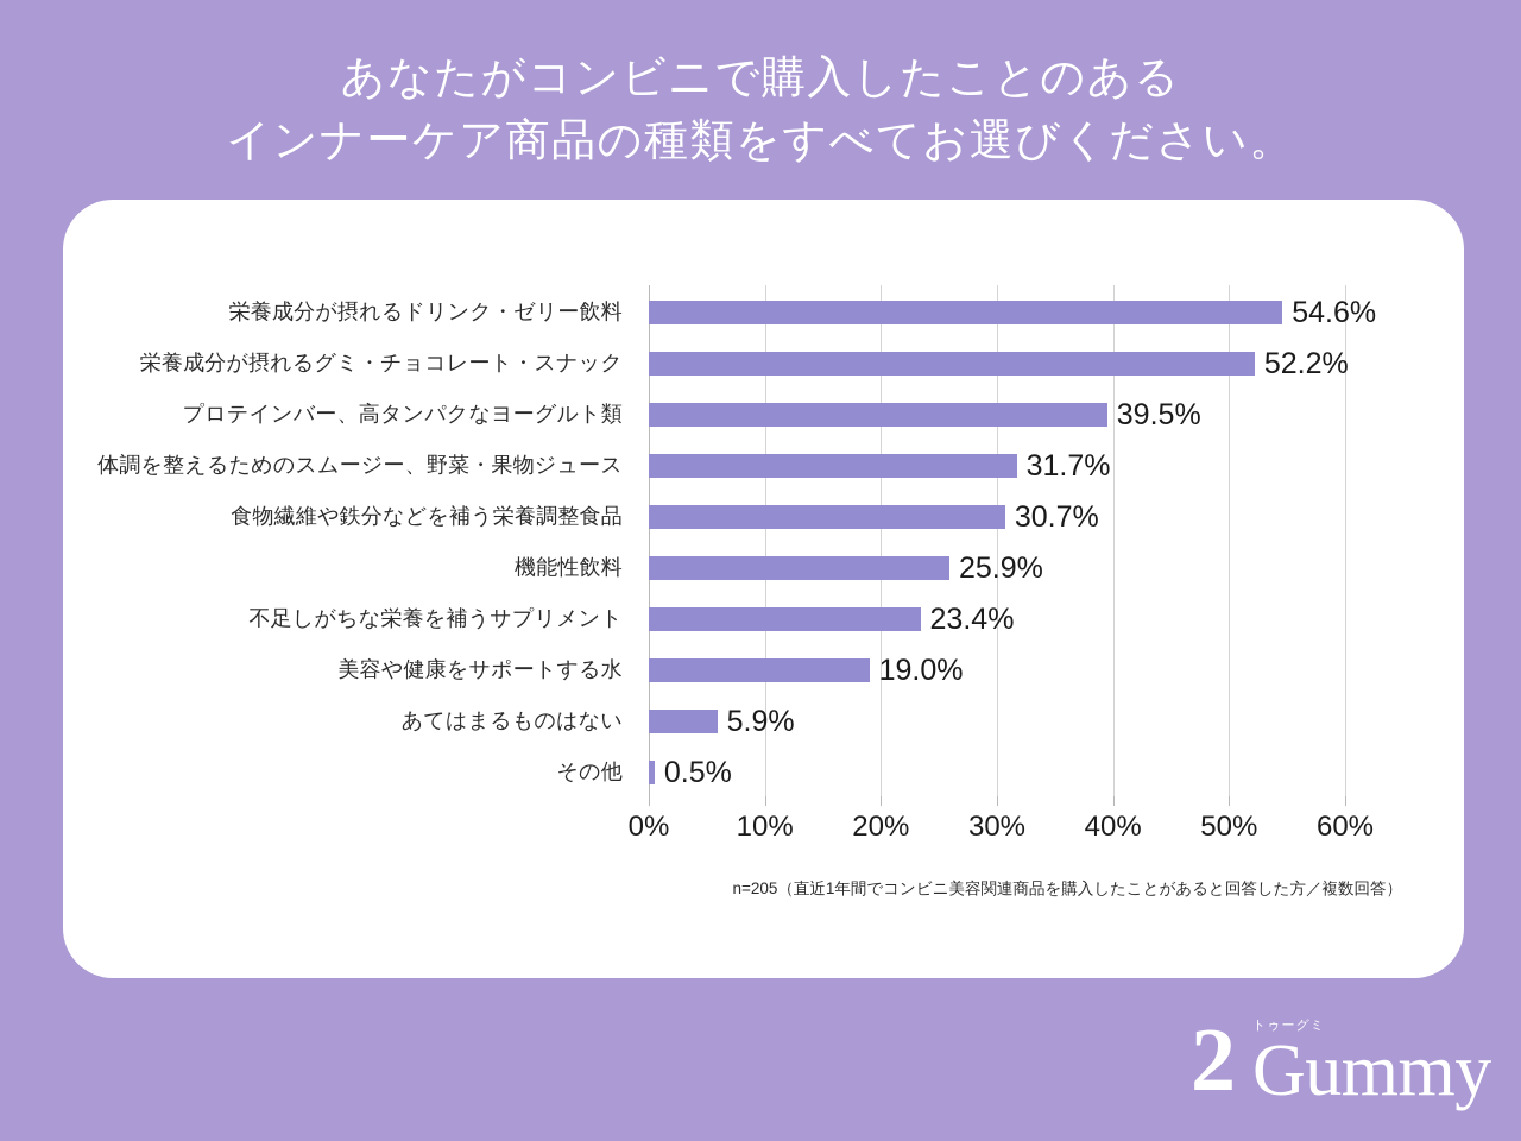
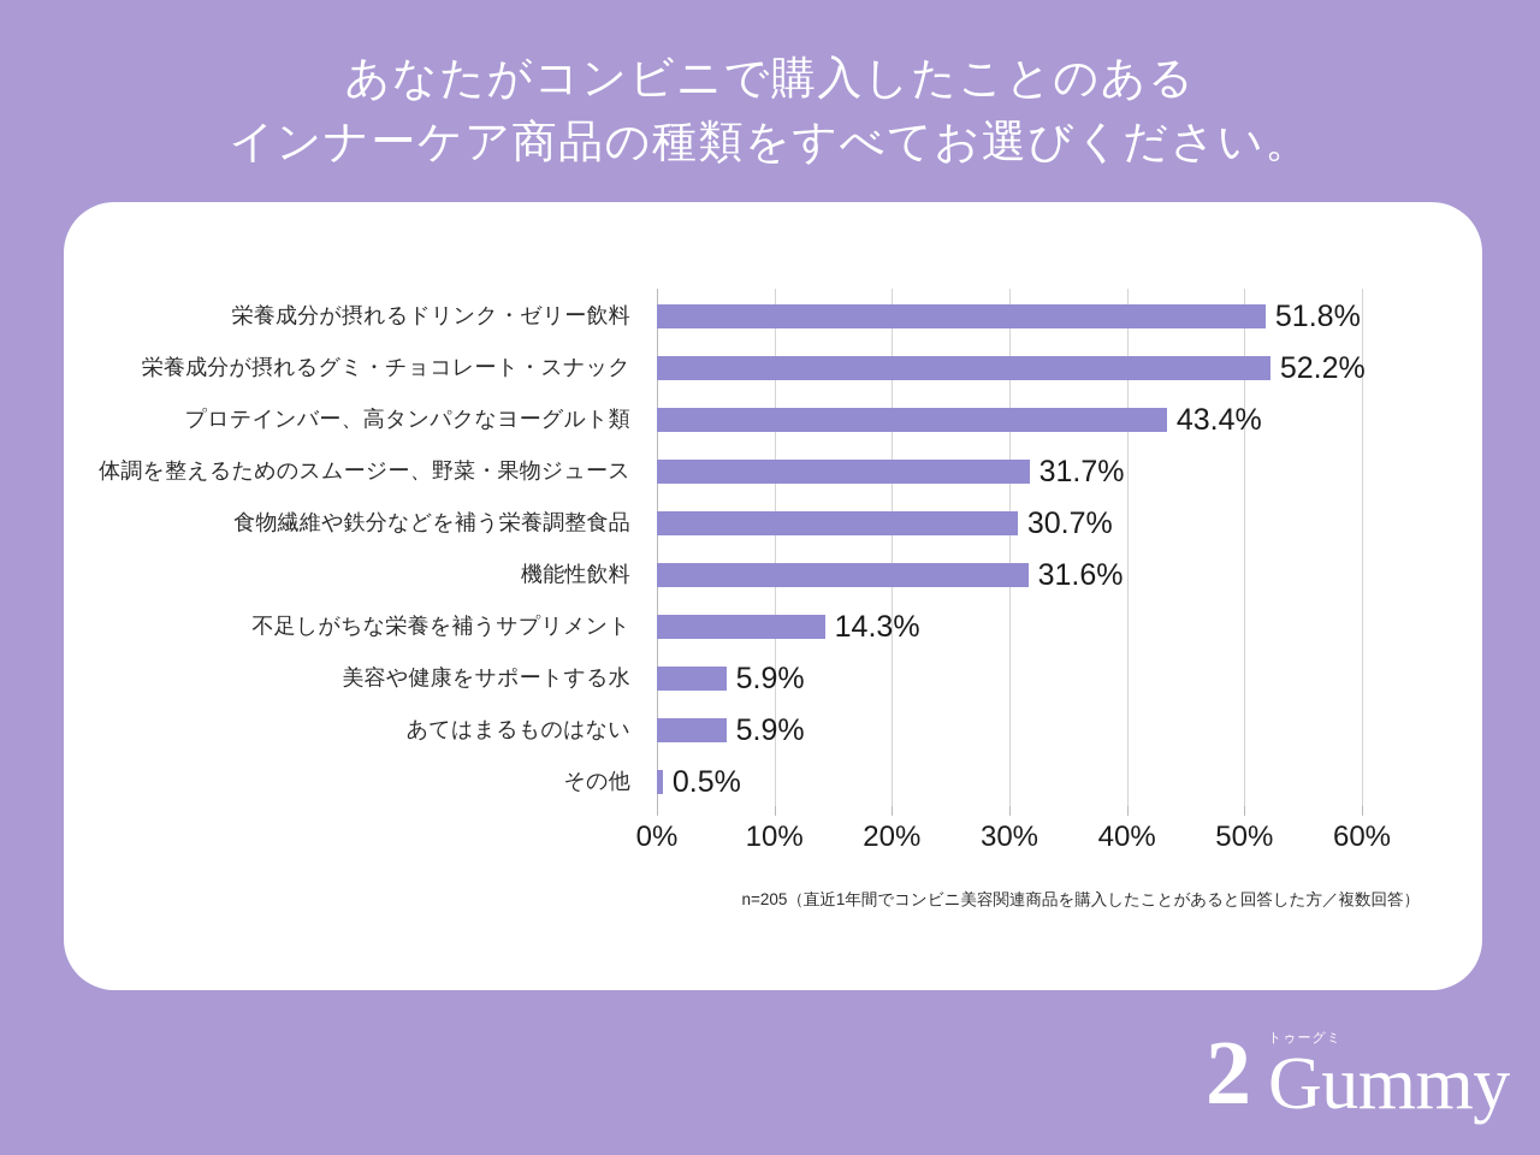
栄養成分が摂れるドリンク・ゼリー飲料: 54.6% -> 51.8%
プロテインバー、高タンパクなヨーグルト類: 39.5% -> 43.4%
機能性飲料: 25.9% -> 31.6%
不足しがちな栄養を補うサプリメント: 23.4% -> 14.3%
美容や健康をサポートする水: 19.0% -> 5.9%
